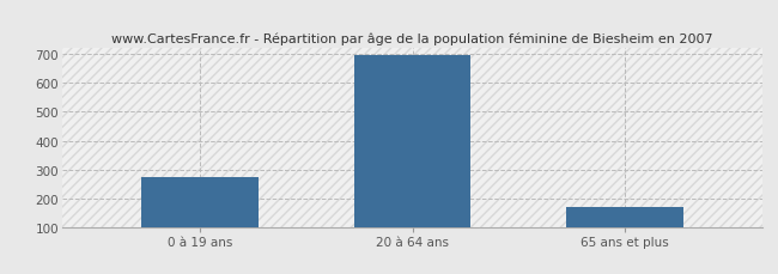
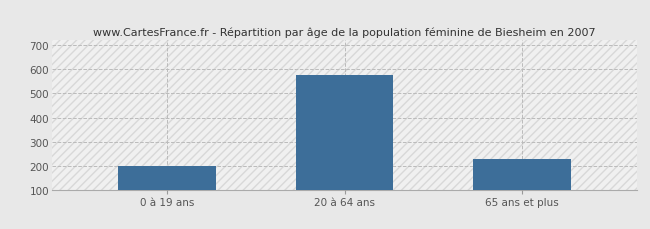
0 à 19 ans: 275 -> 200
20 à 64 ans: 697 -> 575
65 ans et plus: 170 -> 230
